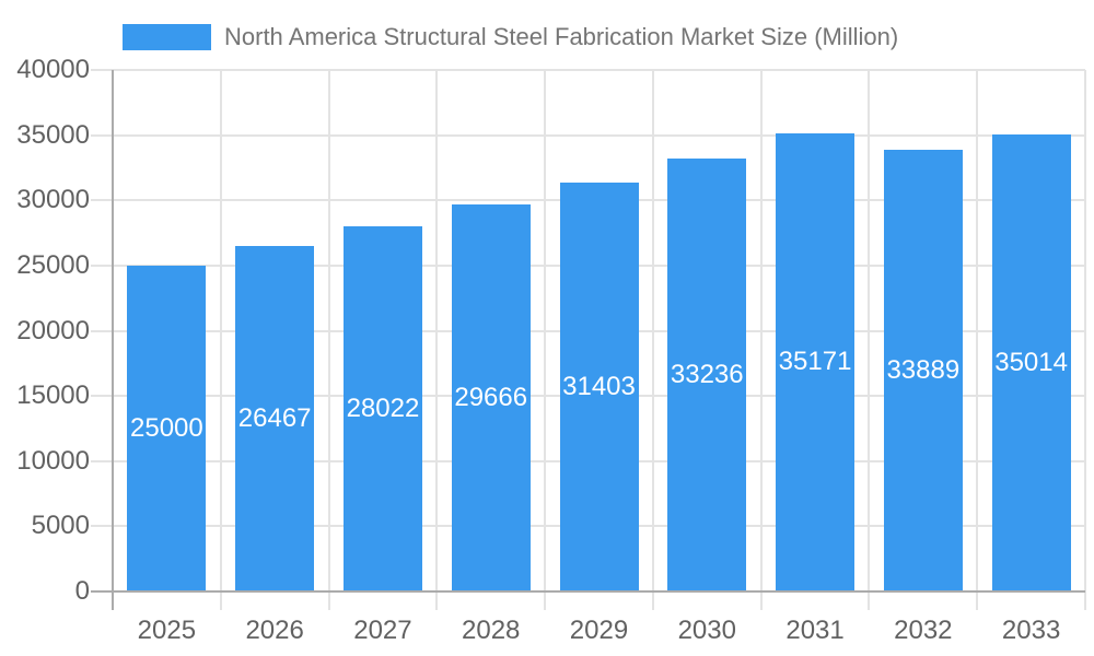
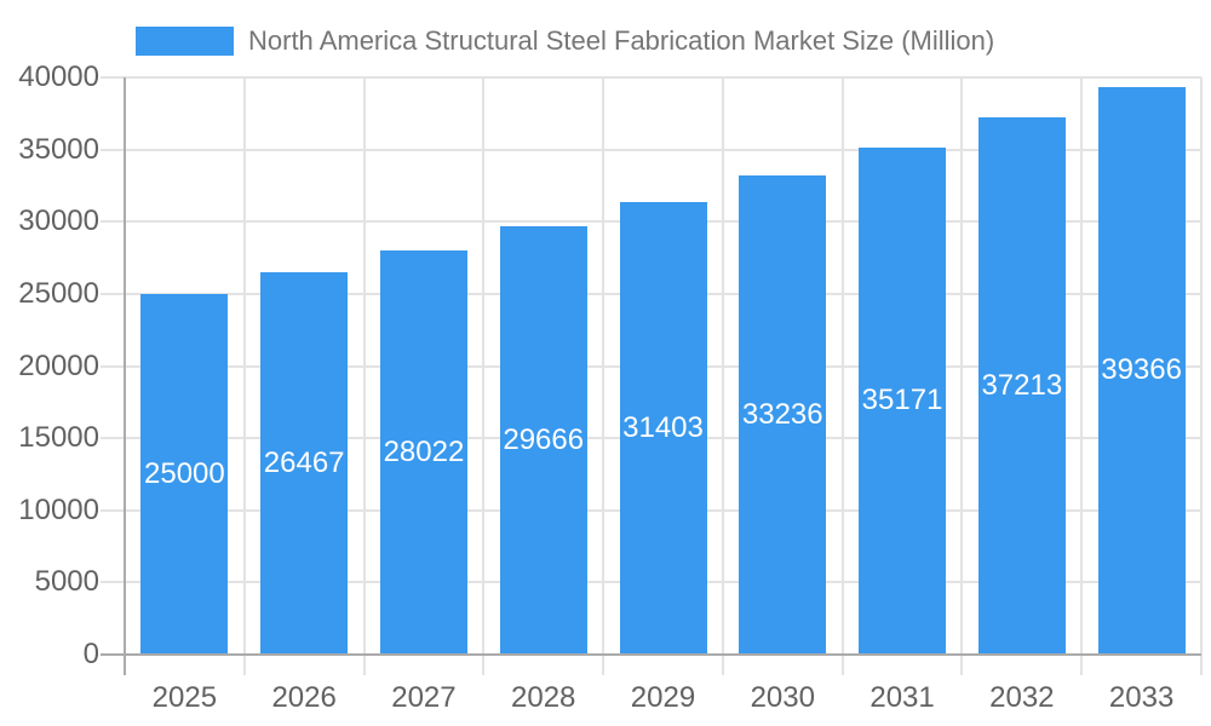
2032: 33889 -> 37213
2033: 35014 -> 39366
